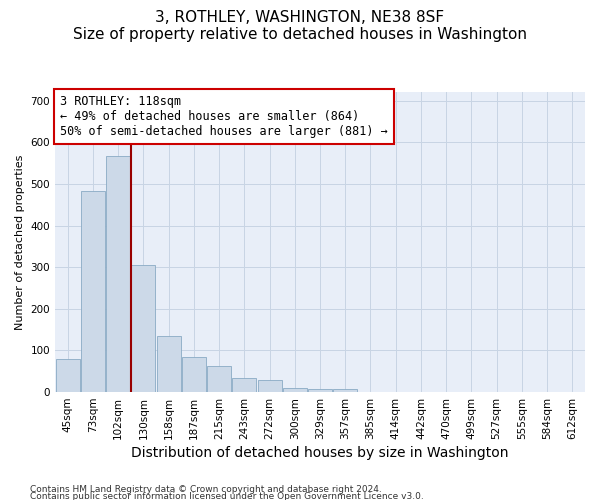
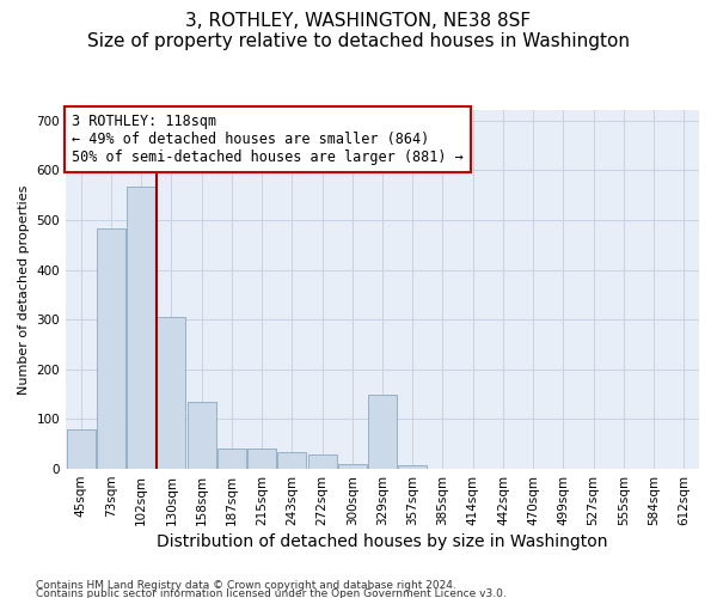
187sqm: 85 -> 40
215sqm: 63 -> 40
329sqm: 8 -> 150
